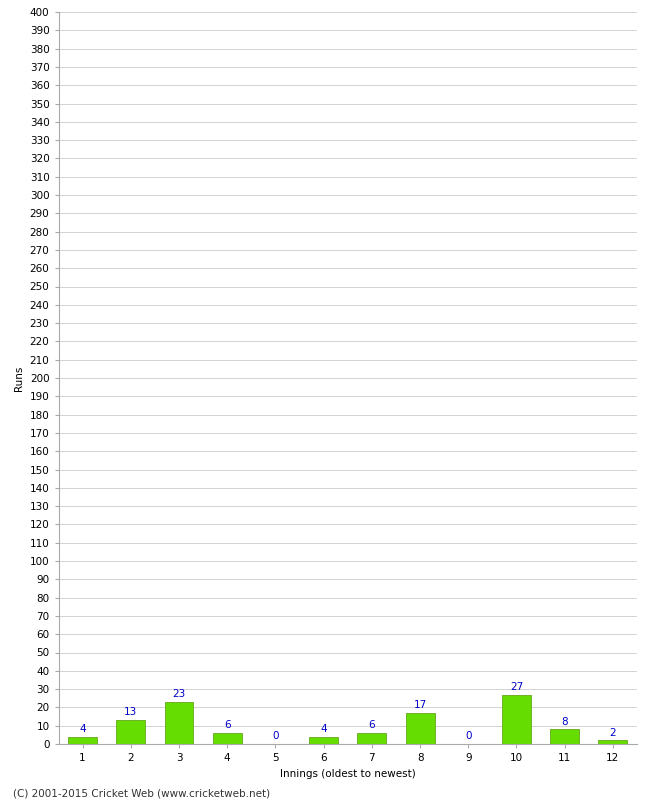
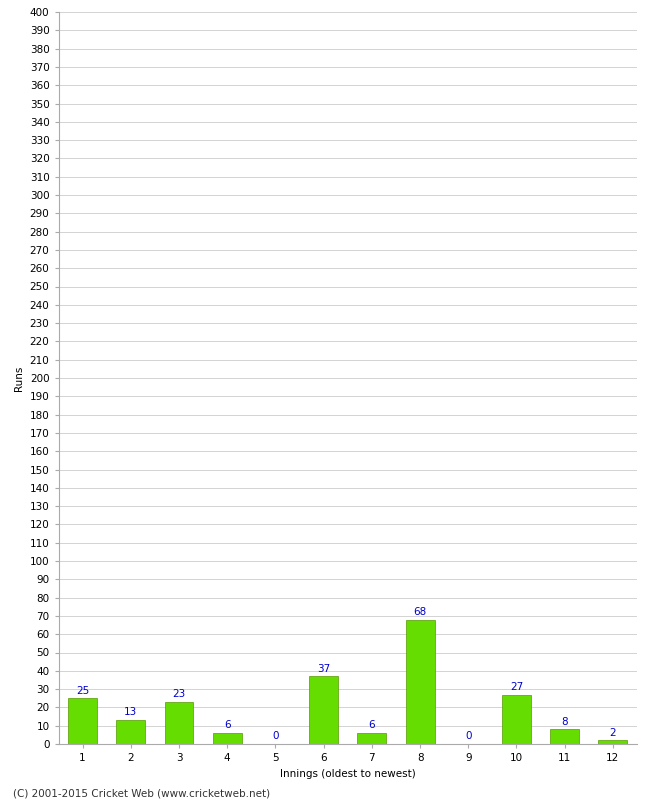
1: 4 -> 25
6: 4 -> 37
8: 17 -> 68
